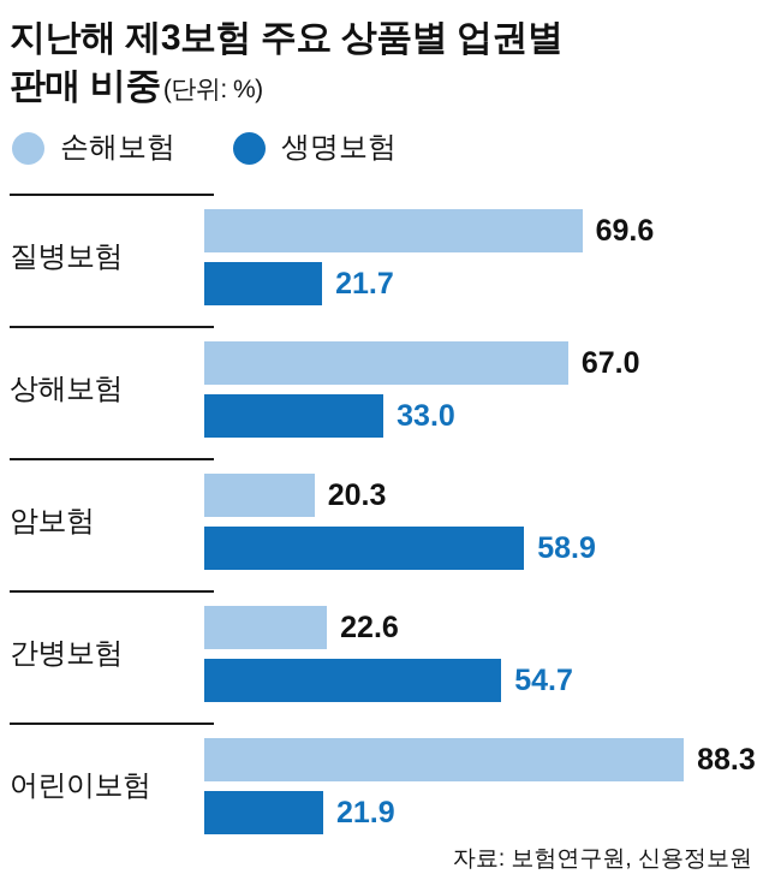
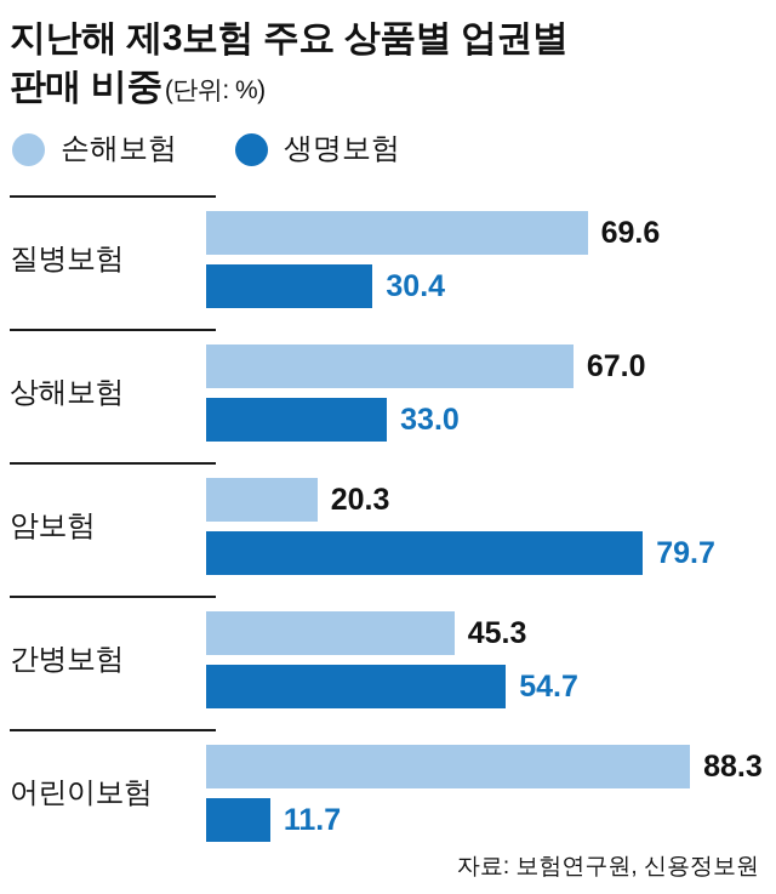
생명보험/질병보험: 21.7 -> 30.4
생명보험/암보험: 58.9 -> 79.7
손해보험/간병보험: 22.6 -> 45.3
생명보험/어린이보험: 21.9 -> 11.7
